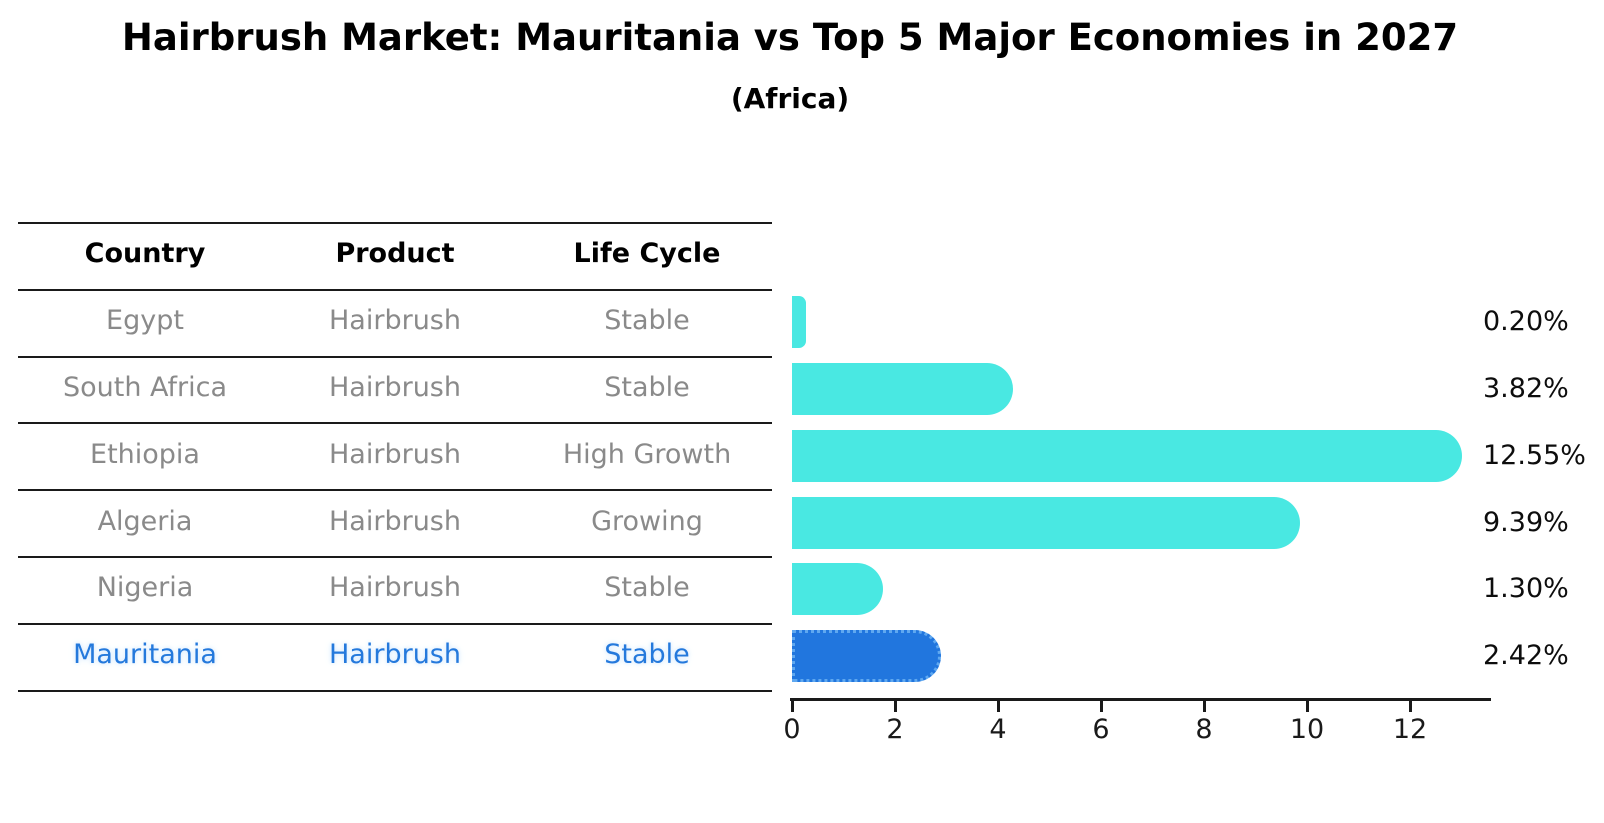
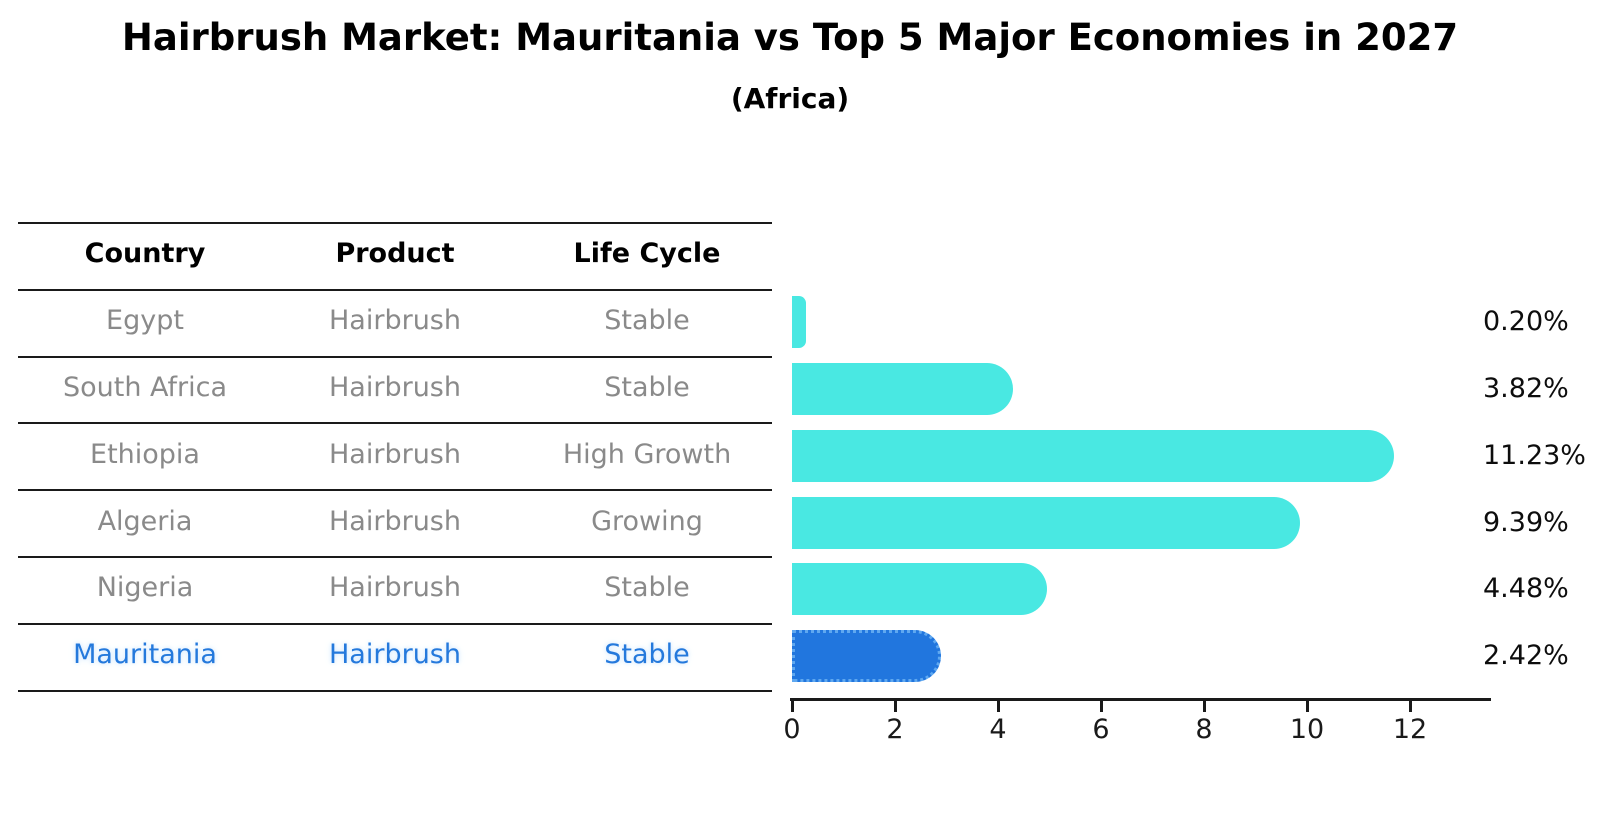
Ethiopia: 12.55% -> 11.23%
Nigeria: 1.30% -> 4.48%
